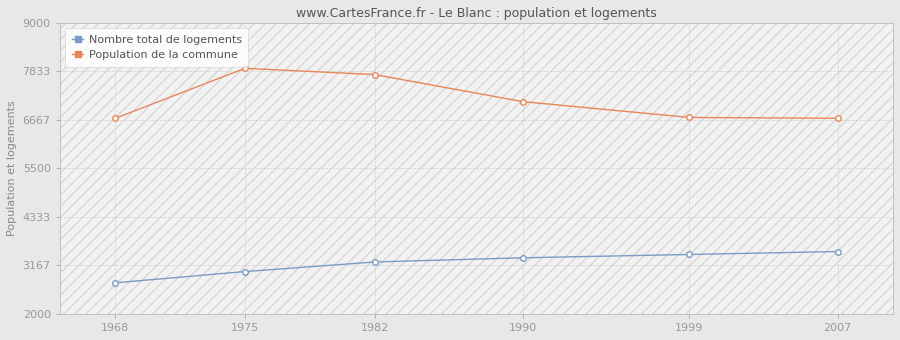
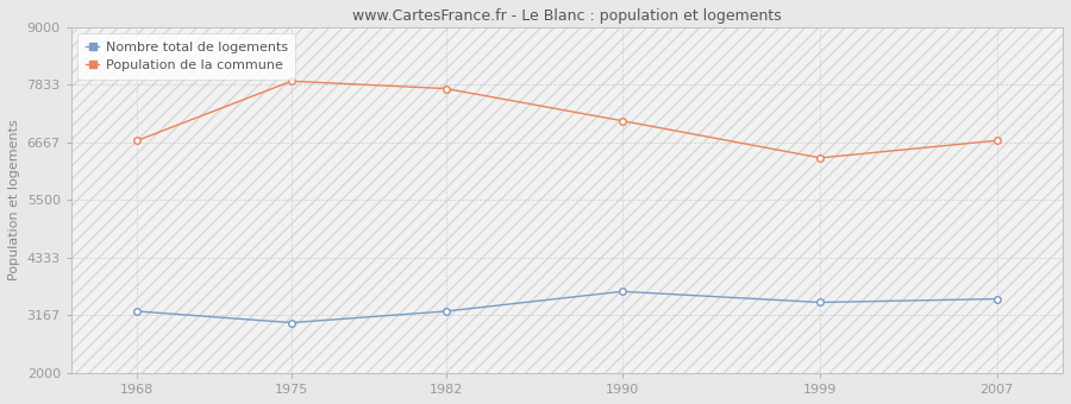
Nombre total de logements/1968: 2750 -> 3250
Nombre total de logements/1990: 3350 -> 3650
Population de la commune/1999: 6720 -> 6350
